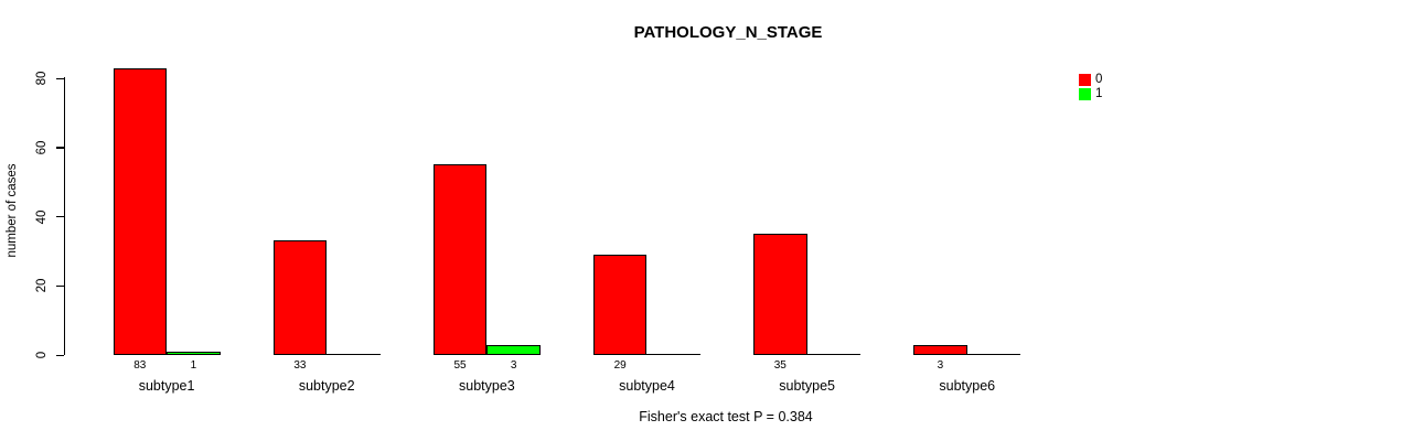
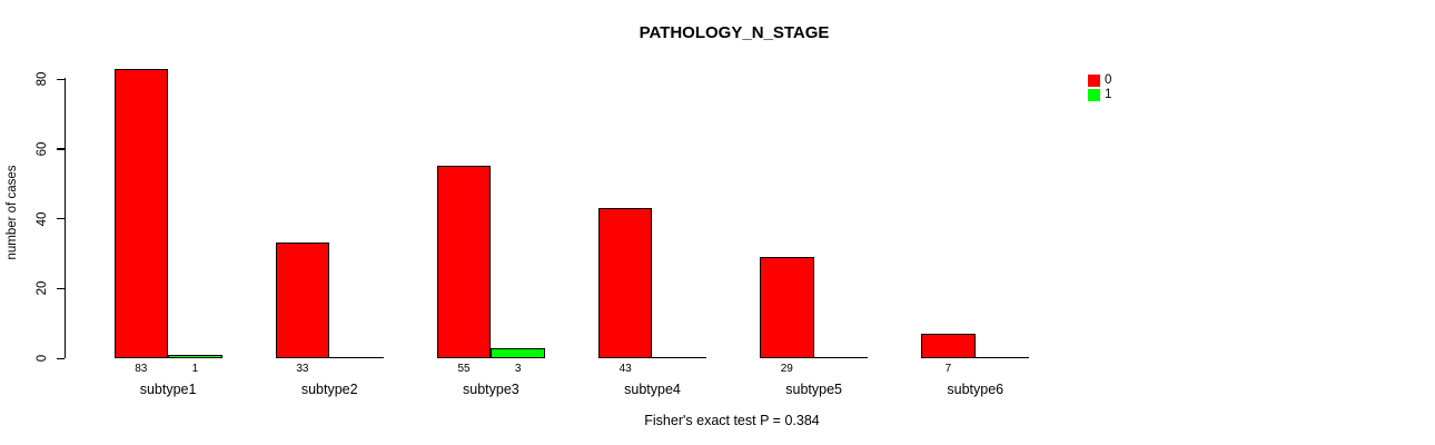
0/subtype4: 29 -> 43
0/subtype5: 35 -> 29
0/subtype6: 3 -> 7
